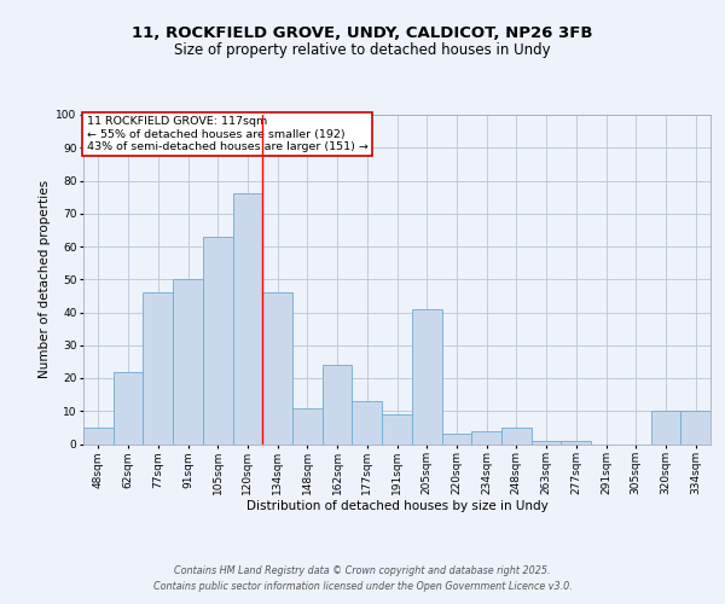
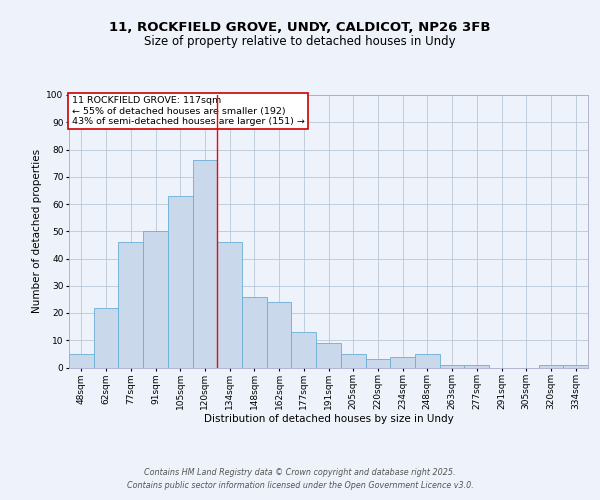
148sqm: 11 -> 26
205sqm: 41 -> 5
320sqm: 10 -> 1
334sqm: 10 -> 1
